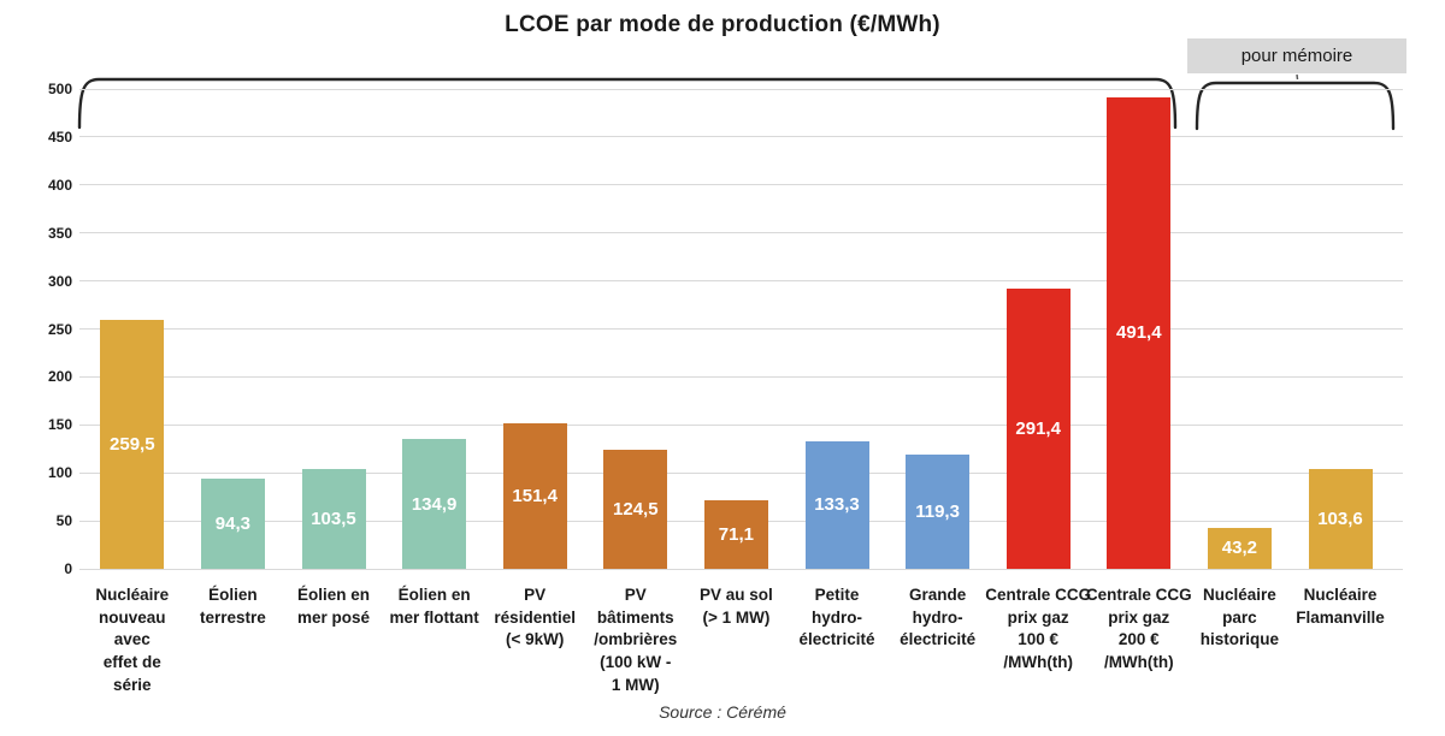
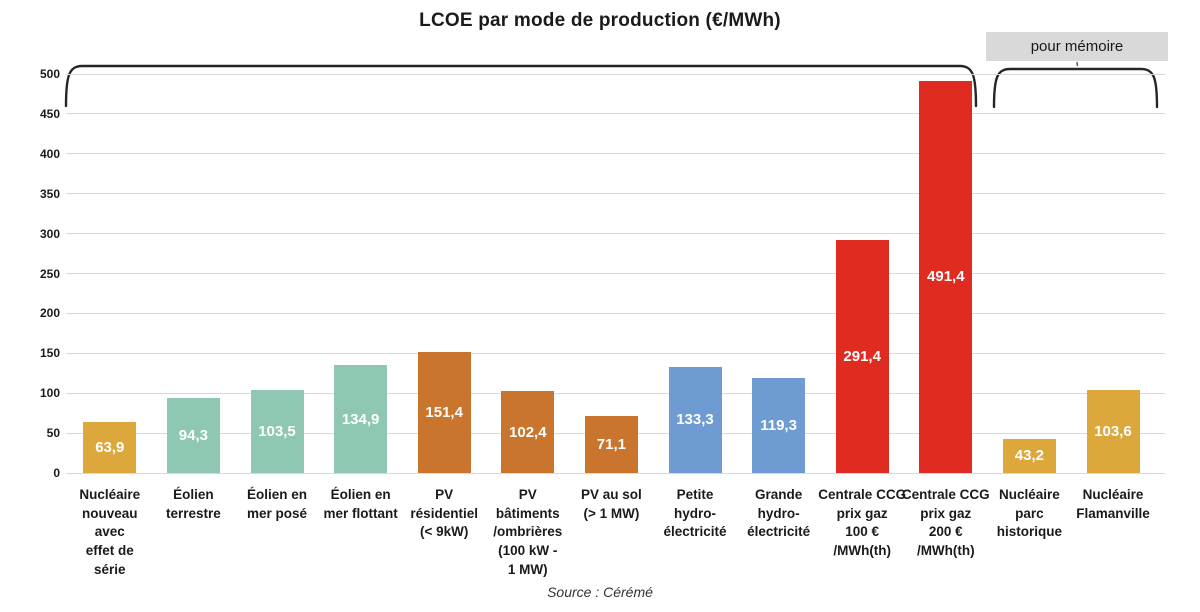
Nucléaire nouveau avec effet de série: 259,5 -> 63,9
PV bâtiments /ombrières (100 kW - 1 MW): 124,5 -> 102,4
